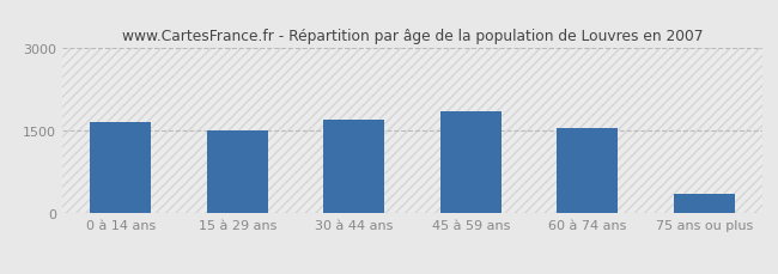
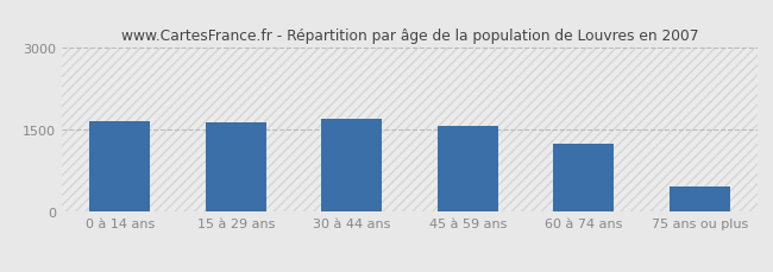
15 à 29 ans: 1500 -> 1640
45 à 59 ans: 1850 -> 1580
60 à 74 ans: 1550 -> 1240
75 ans ou plus: 350 -> 460
